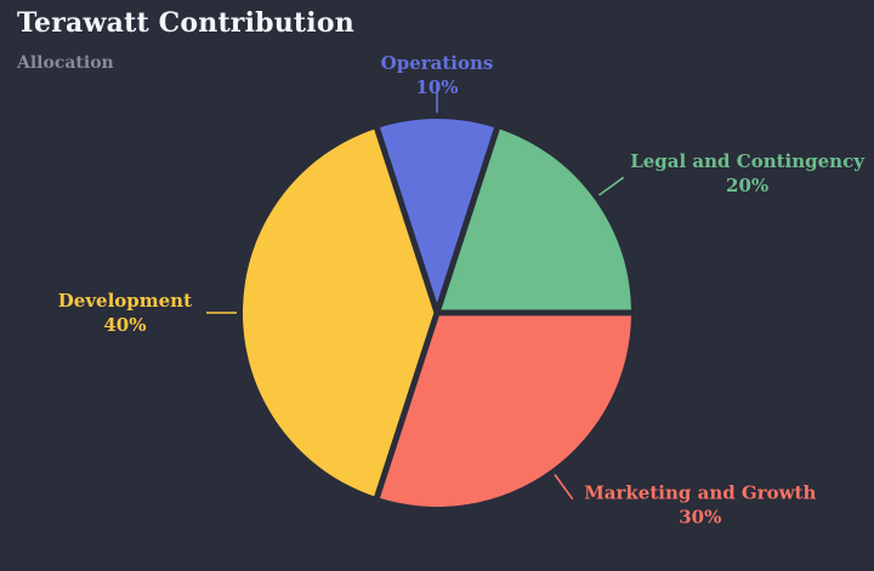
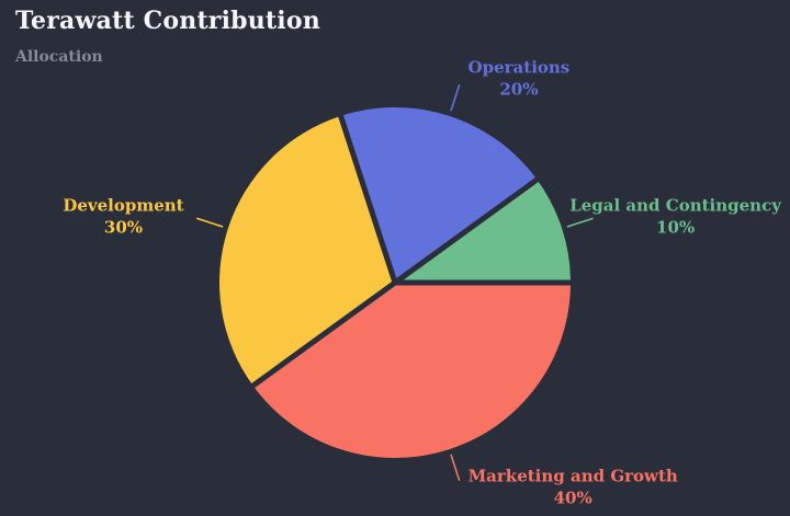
Legal and Contingency: 20% -> 10%
Operations: 10% -> 20%
Development: 40% -> 30%
Marketing and Growth: 30% -> 40%
